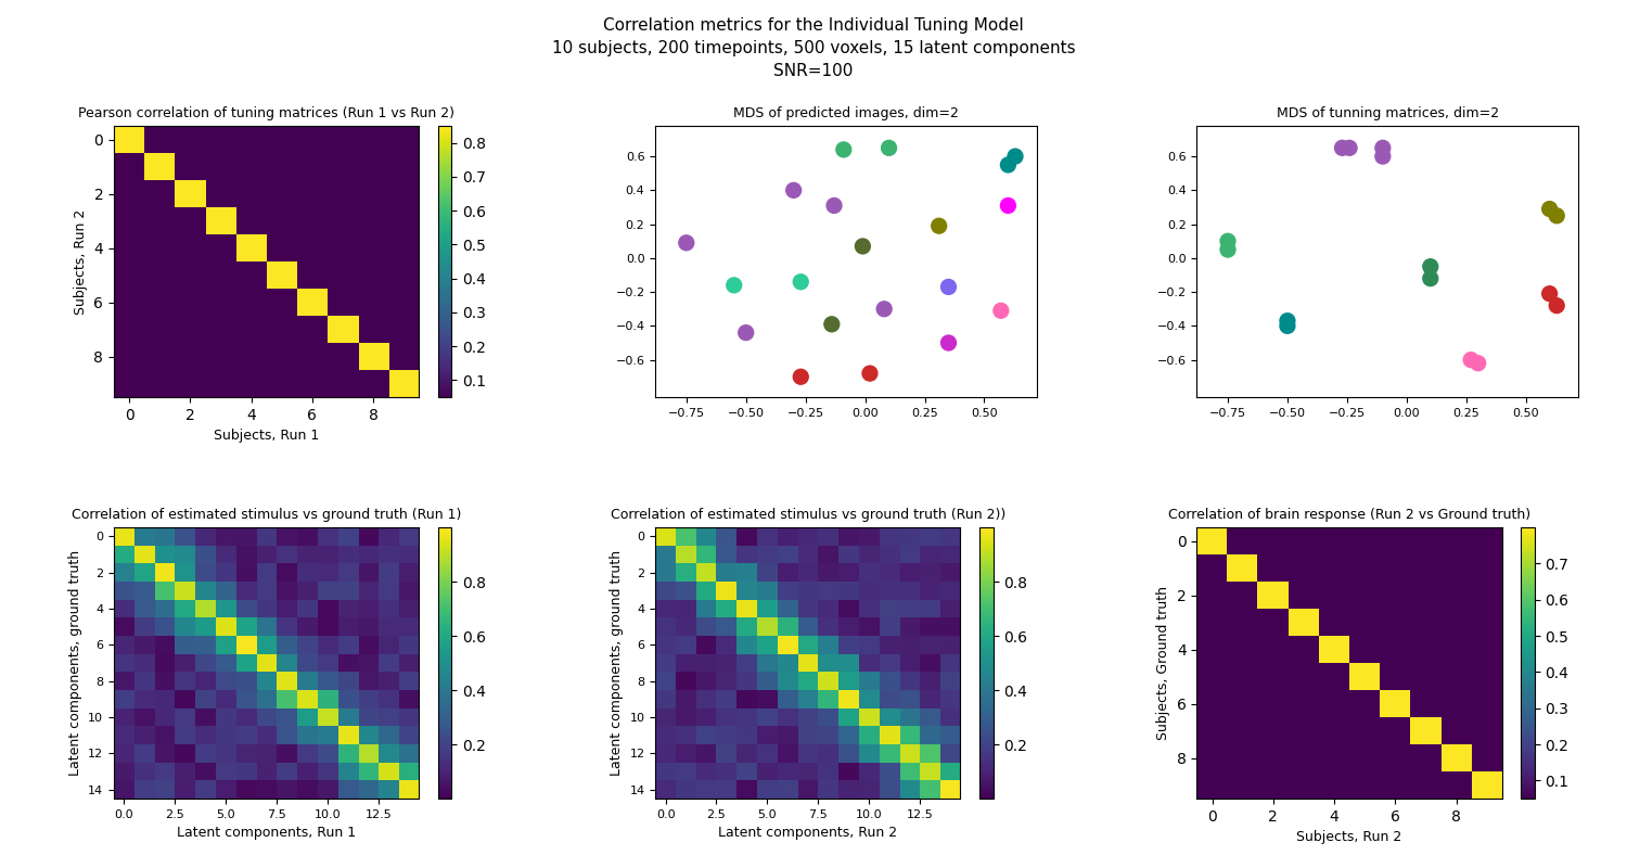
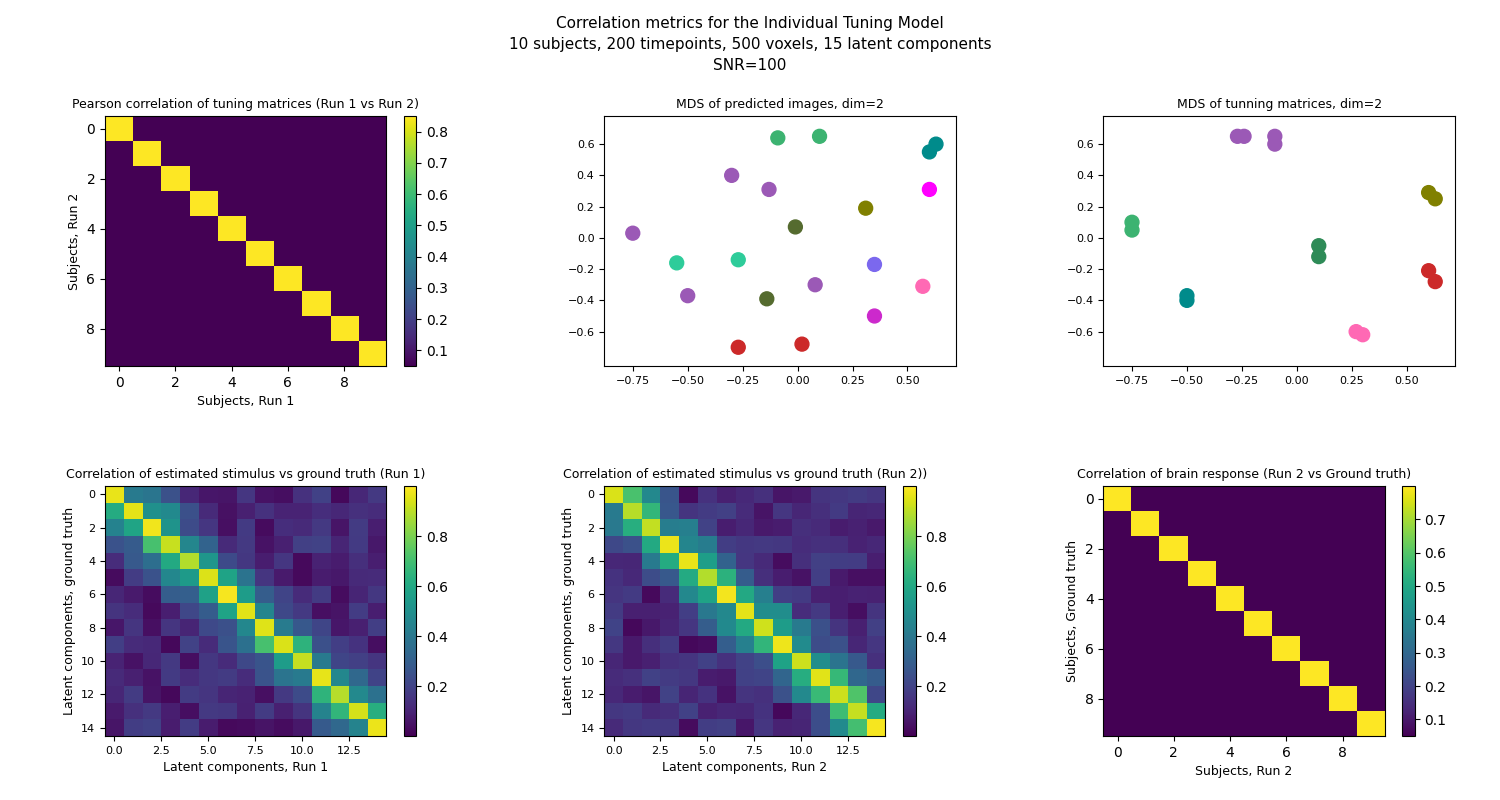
MDS of predicted images, dim=2/−0.75: 0.09 -> 0.03
MDS of predicted images, dim=2/−0.50: -0.44 -> -0.37
